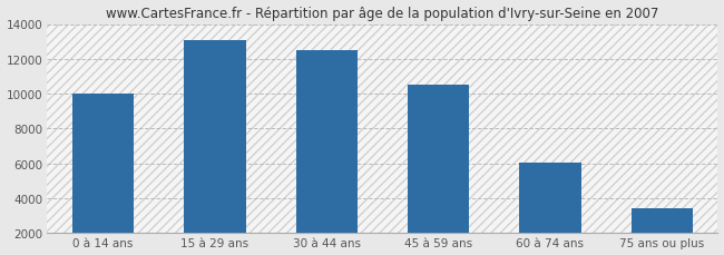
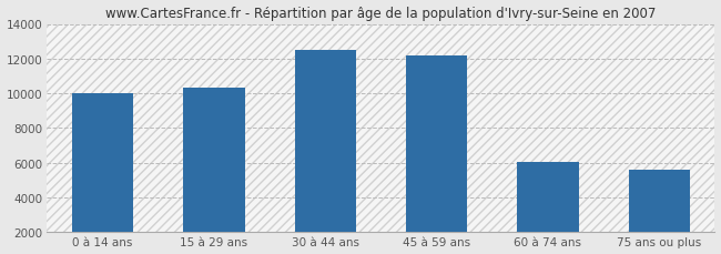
15 à 29 ans: 13100 -> 10300
45 à 59 ans: 10500 -> 12200
75 ans ou plus: 3400 -> 5600
